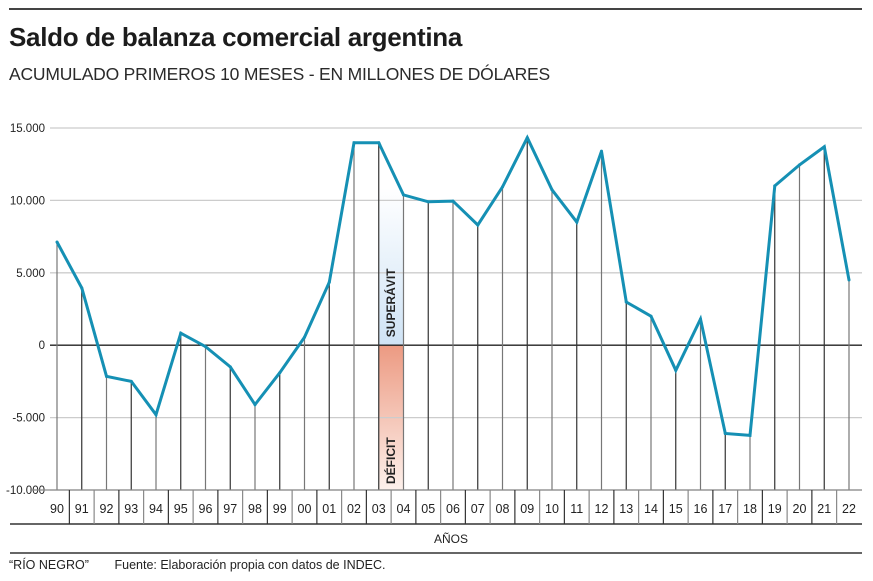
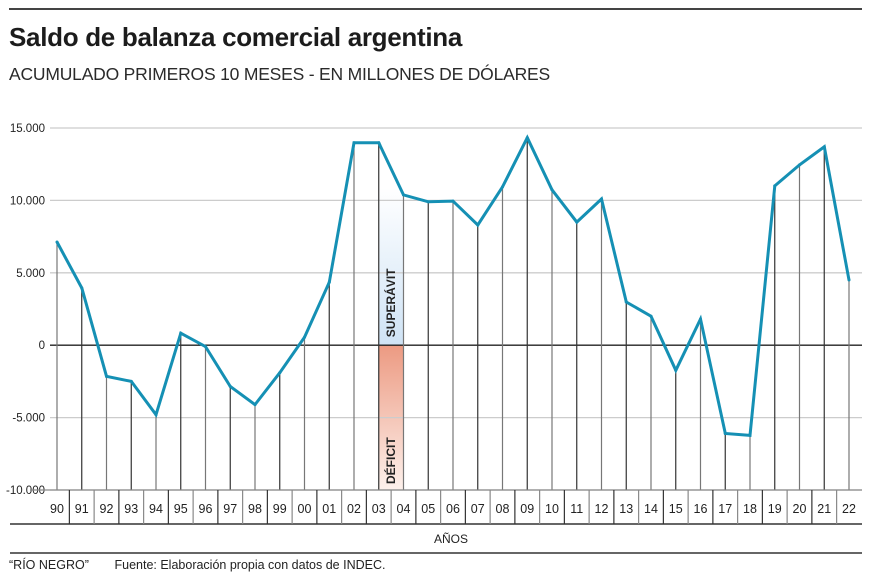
97: -1500 -> -2800
12: 13400 -> 10100
